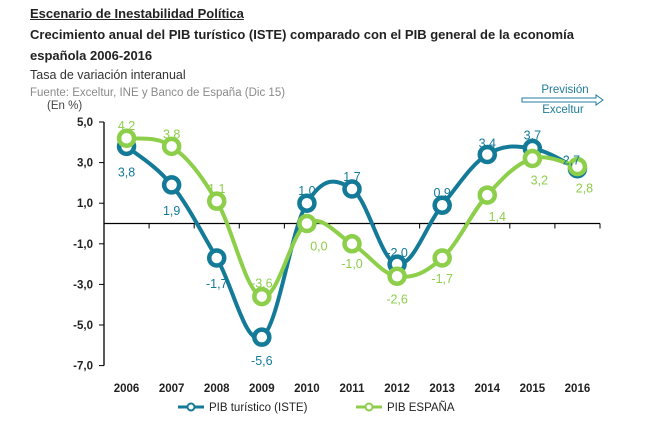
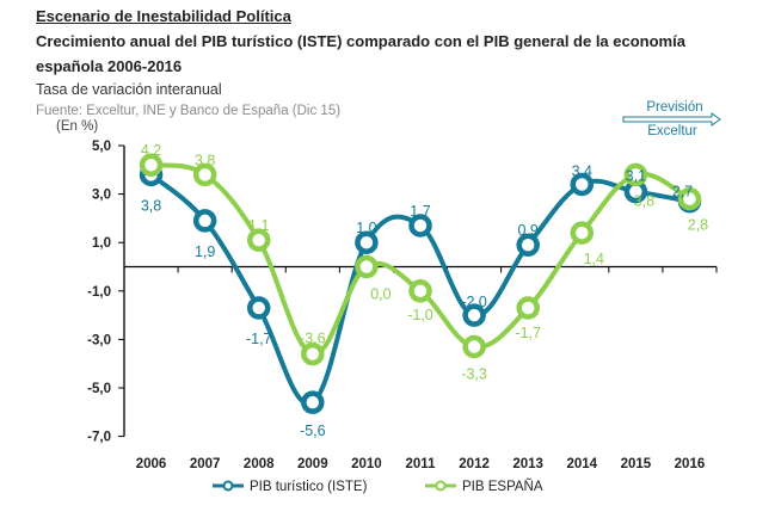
PIB ESPAÑA/2012: -2,6 -> -3,3
PIB turístico (ISTE)/2015: 3,7 -> 3,1
PIB ESPAÑA/2015: 3,2 -> 3,8
